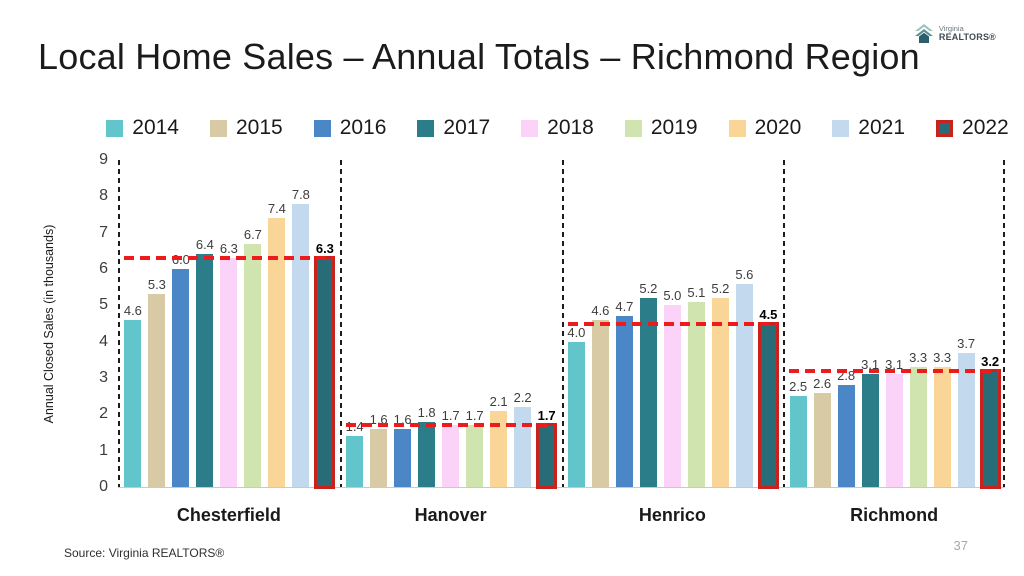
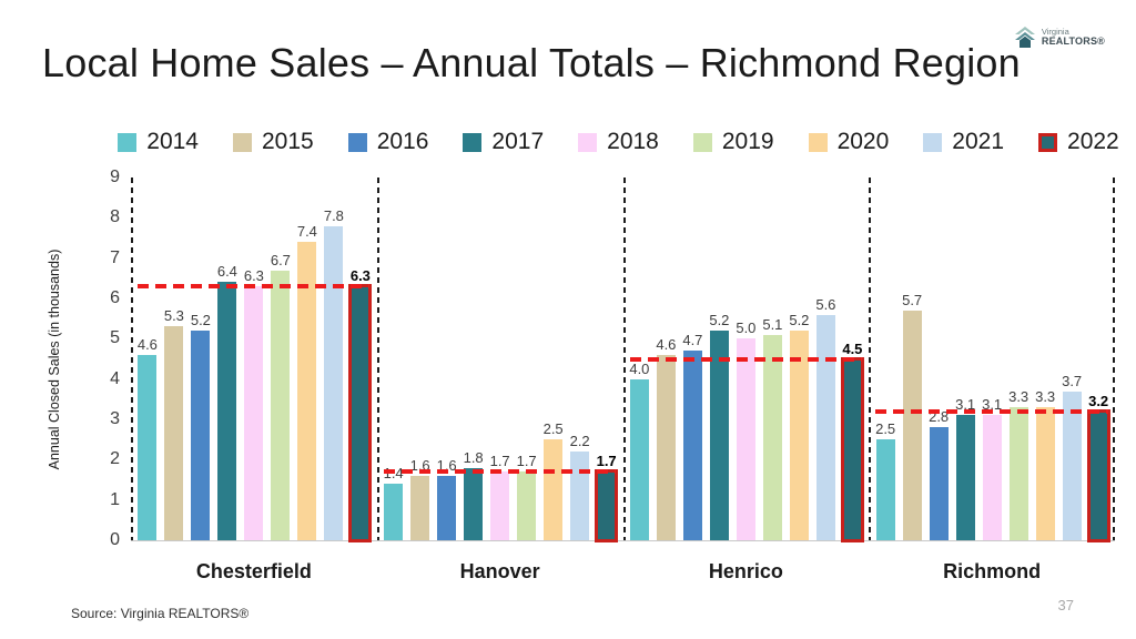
2016/Chesterfield: 6.0 -> 5.2
2020/Hanover: 2.1 -> 2.5
2015/Richmond: 2.6 -> 5.7
